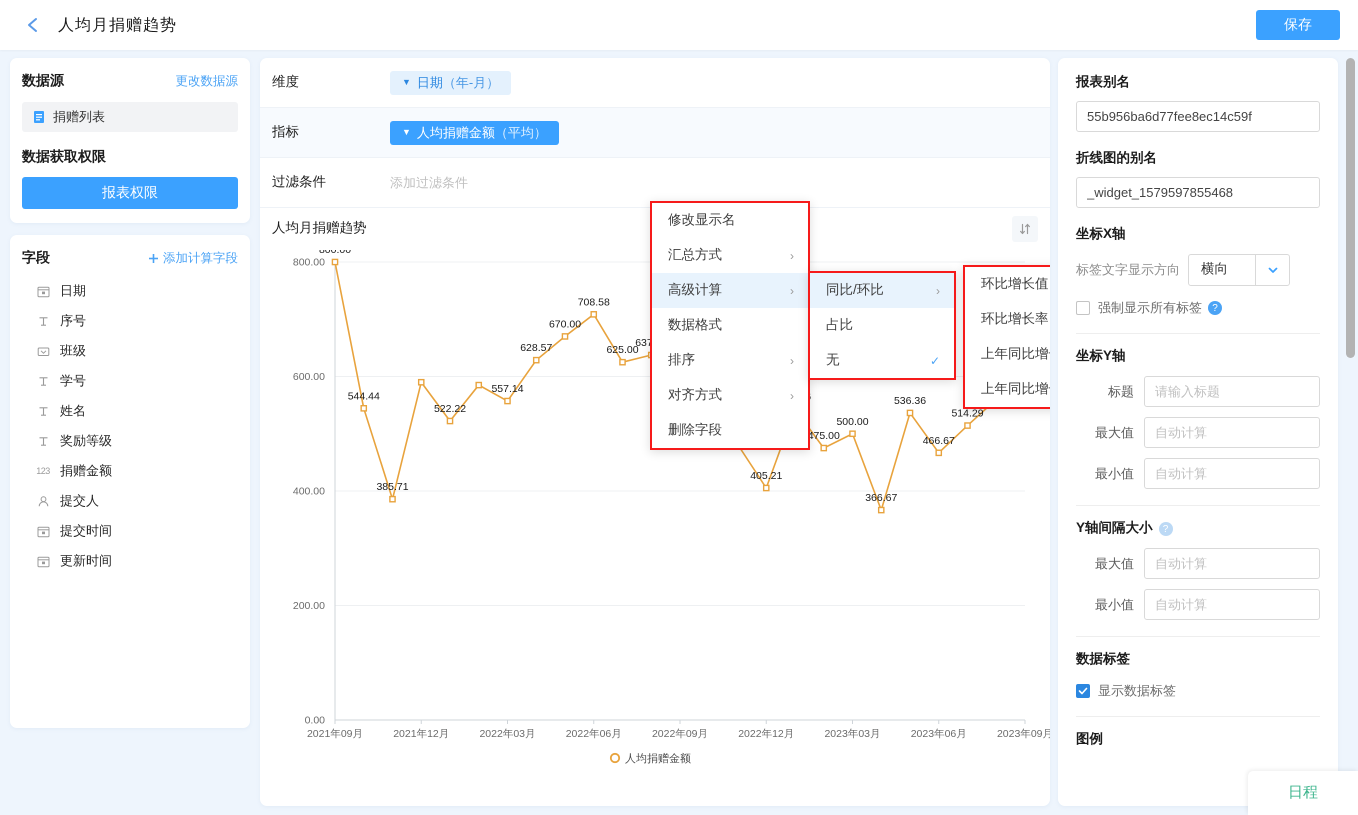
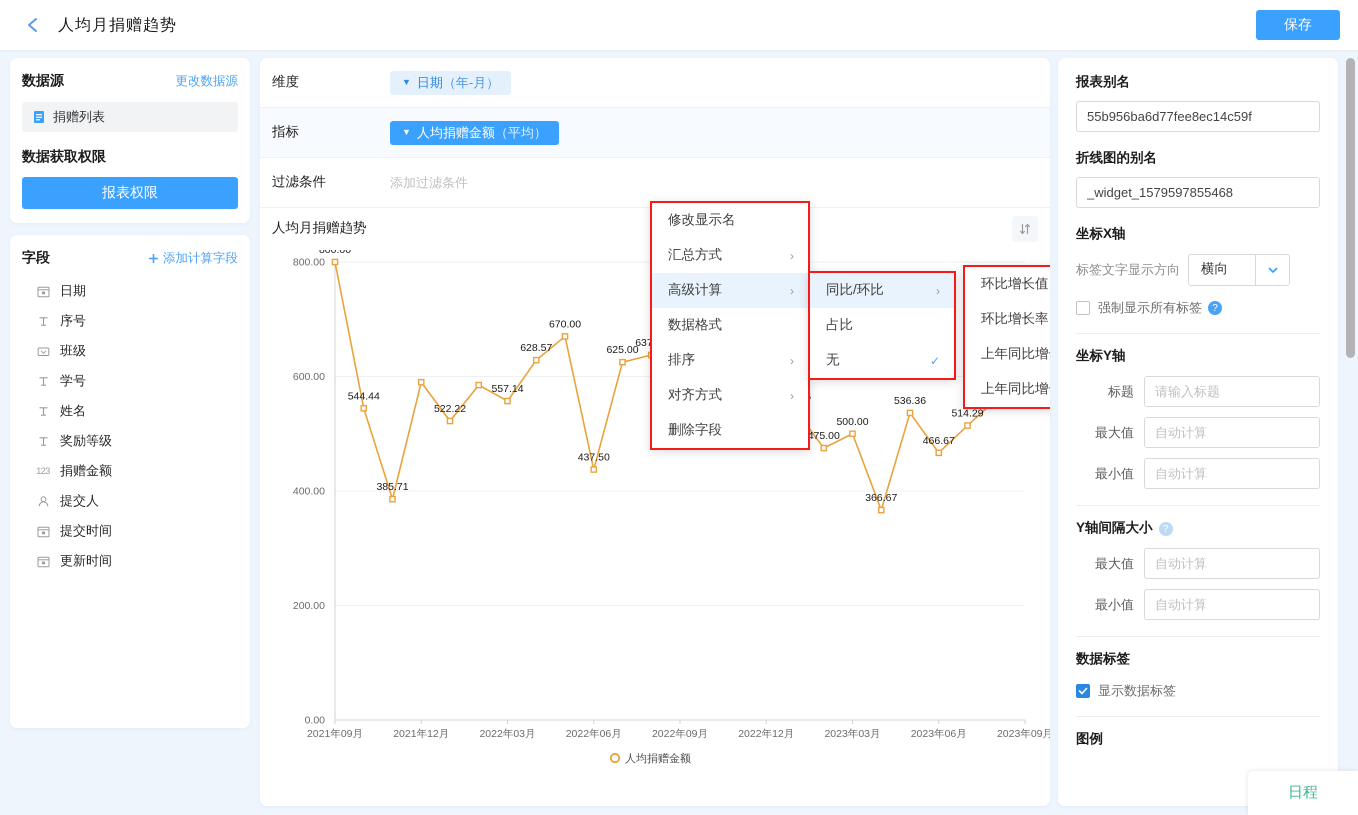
2022年06月: 708.58 -> 437.50
2022年12月: 405.21 -> 477.78
